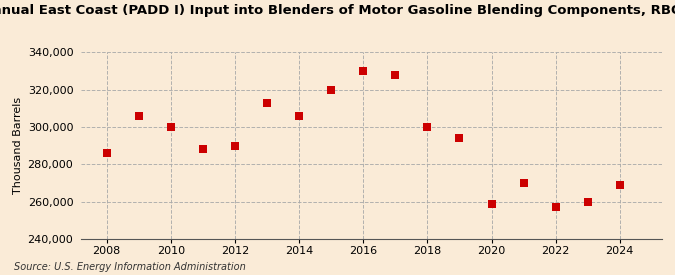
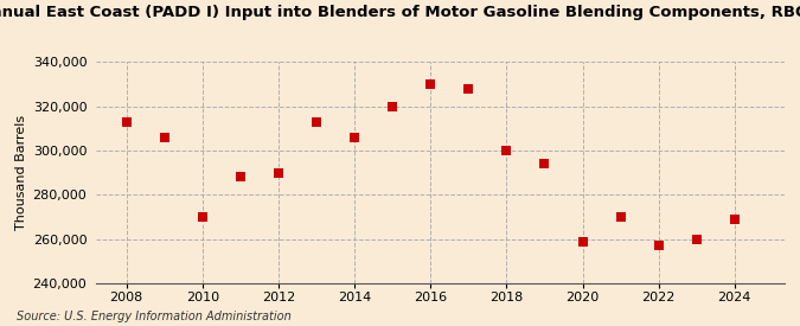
2008: 286,000 -> 313,000
2010: 300,000 -> 270,000
